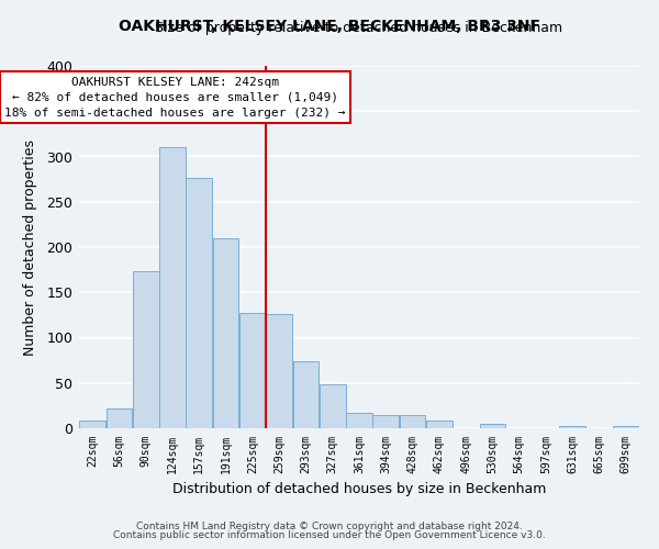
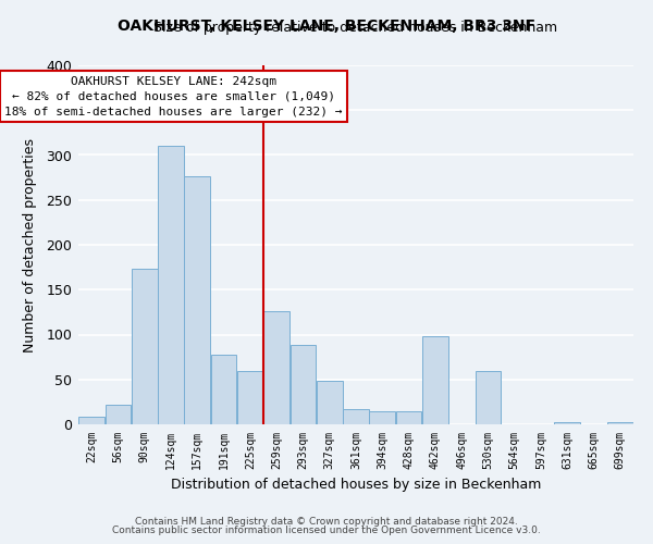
191sqm: 210 -> 78
225sqm: 127 -> 60
293sqm: 74 -> 88
462sqm: 9 -> 98
530sqm: 5 -> 60
